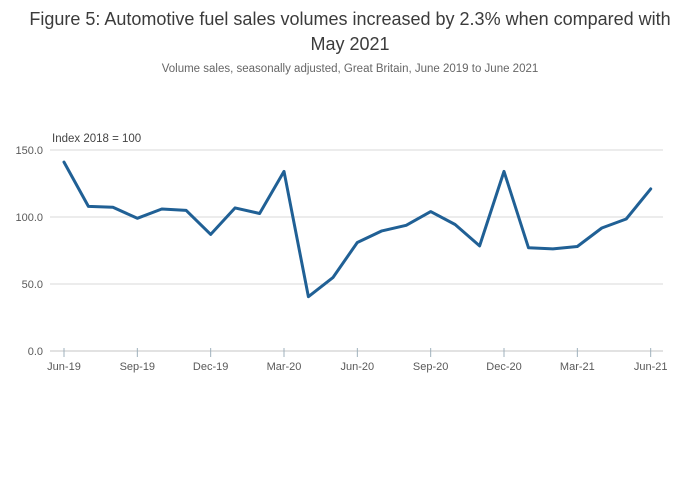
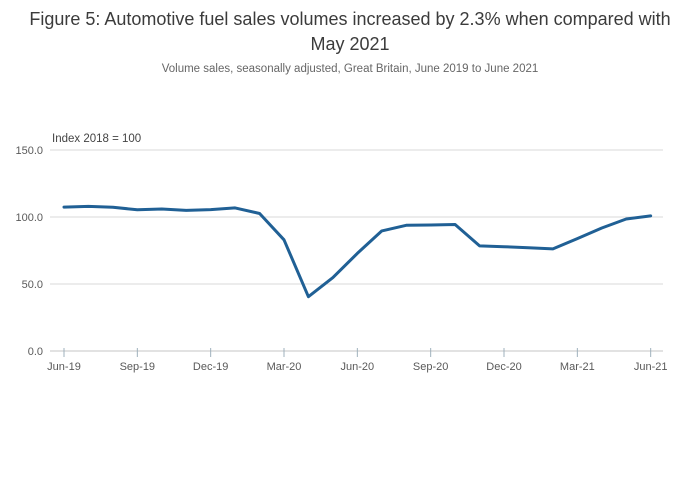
Jun-19: 141 -> 107
Sep-19: 99 -> 105
Dec-19: 87 -> 106
Mar-20: 134 -> 83
Jun-20: 81 -> 73
Sep-20: 104 -> 94
Dec-20: 134 -> 78
Mar-21: 78 -> 84
Jun-21: 121 -> 101
